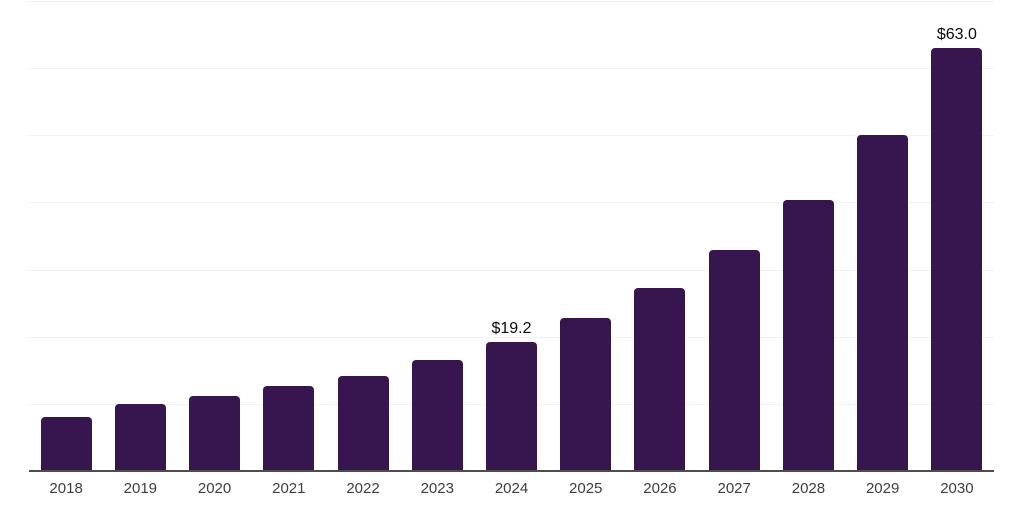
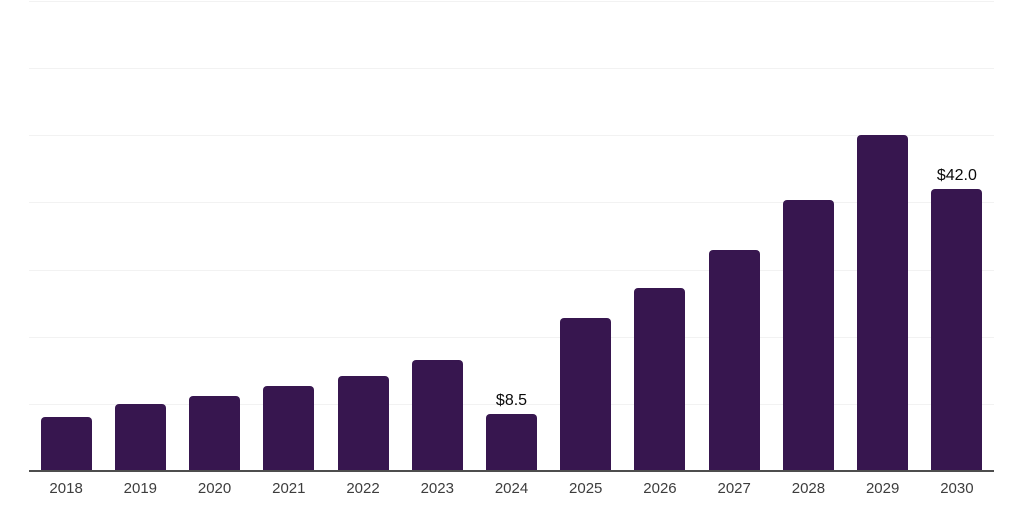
2024: $19.2 -> $8.5
2030: $63.0 -> $42.0
